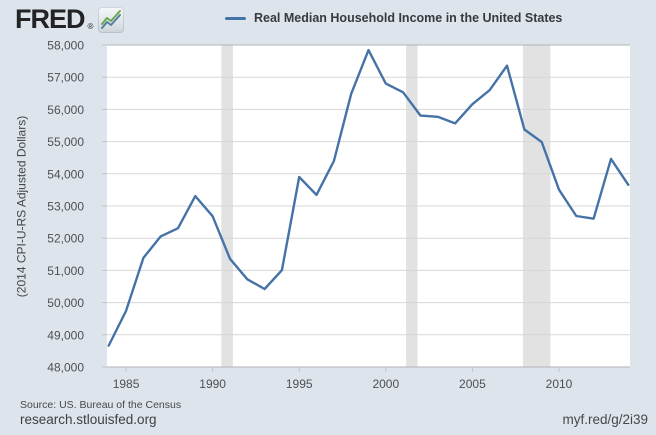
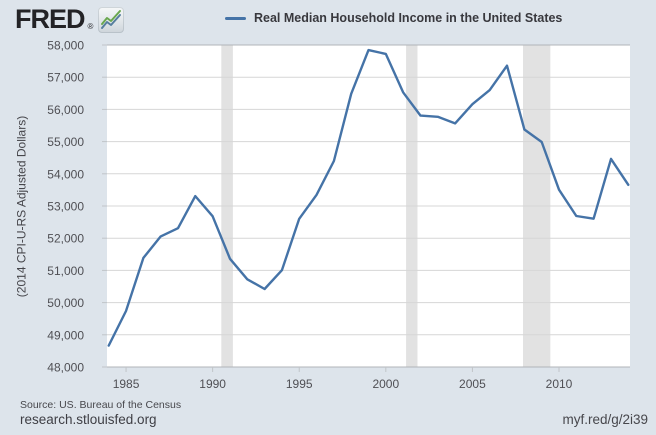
1995: 53900 -> 52600
2000: 56800 -> 57700
